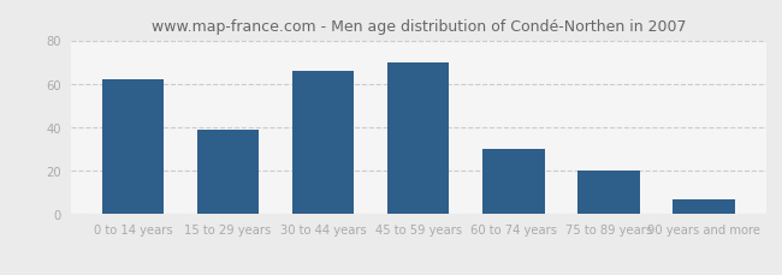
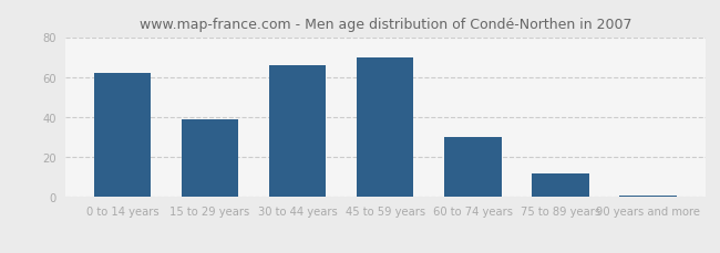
75 to 89 years: 20 -> 12
90 years and more: 7 -> 1
